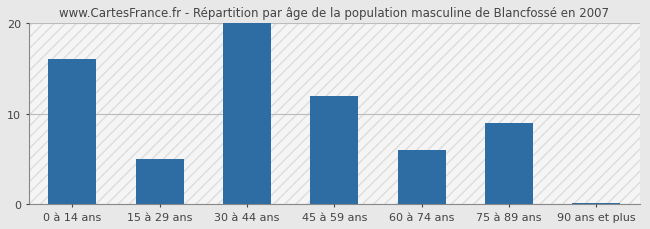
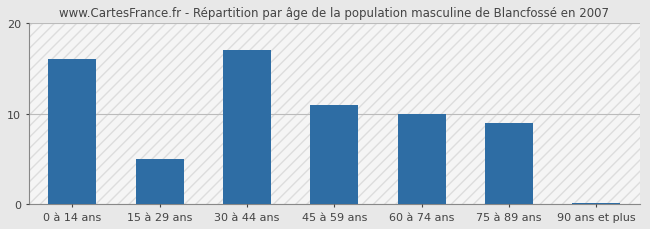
30 à 44 ans: 20.0 -> 17.0
45 à 59 ans: 12.0 -> 11.0
60 à 74 ans: 6.0 -> 10.0
